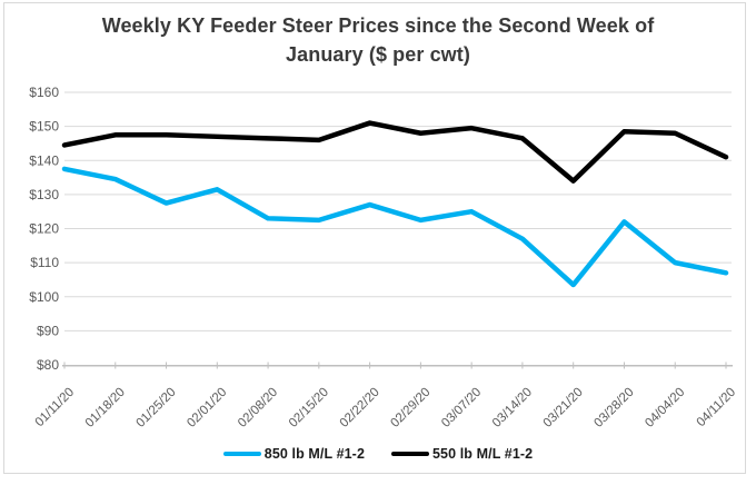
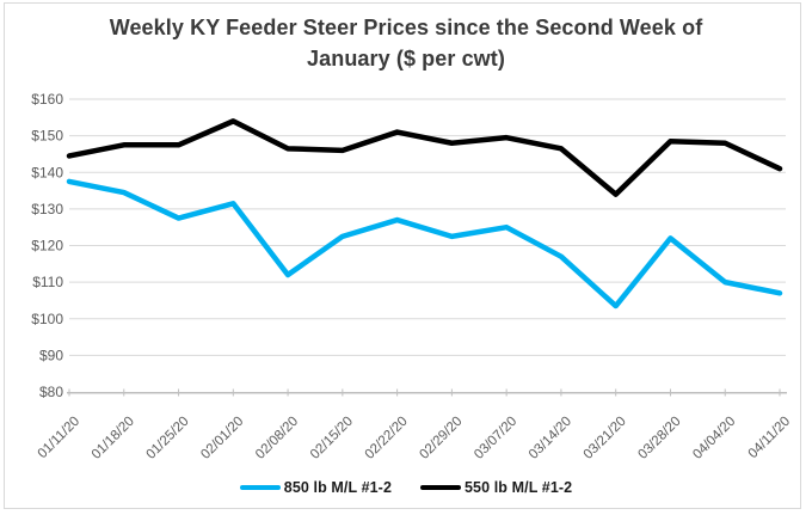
550 lb M/L #1-2/02/01/20: $147 -> $154
850 lb M/L #1-2/02/08/20: $123 -> $112
